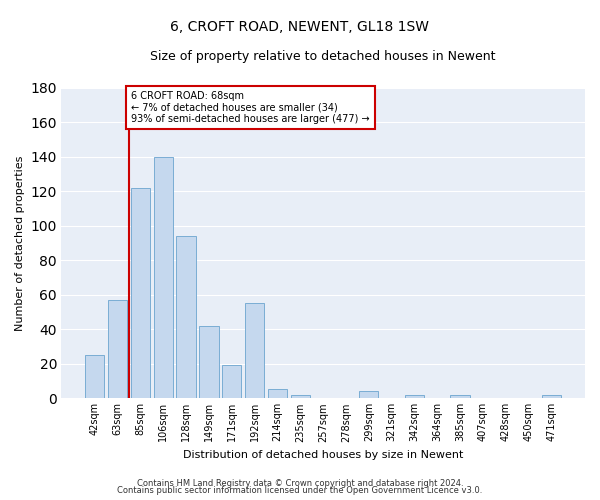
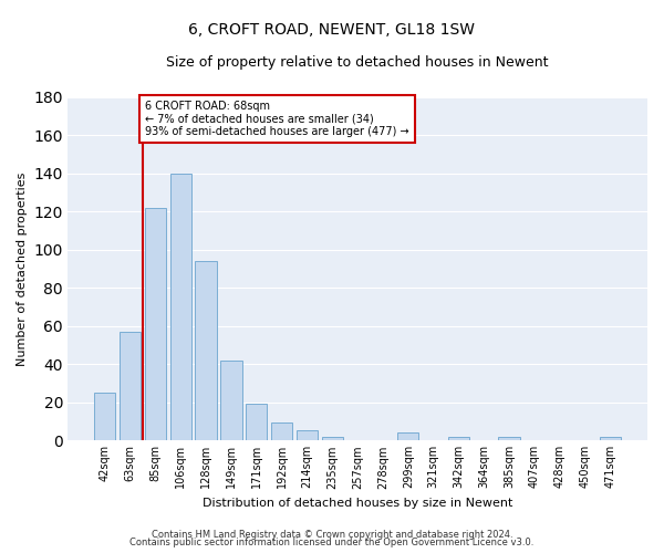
192sqm: 55 -> 9
